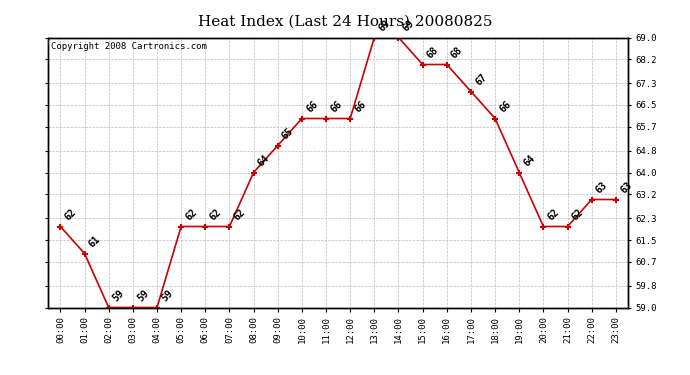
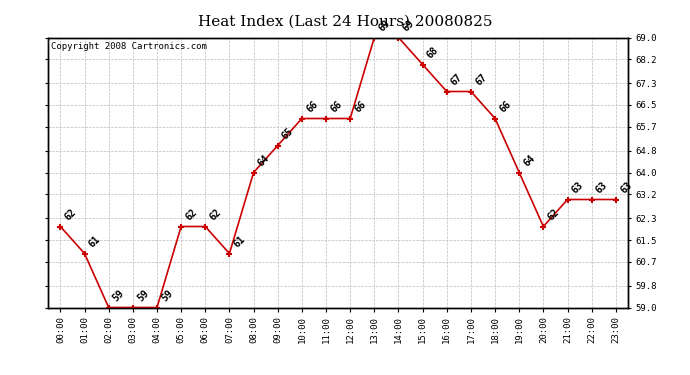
07:00: 62 -> 61
16:00: 68 -> 67
21:00: 62 -> 63
